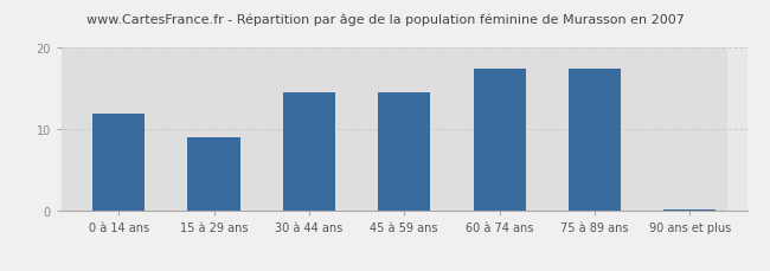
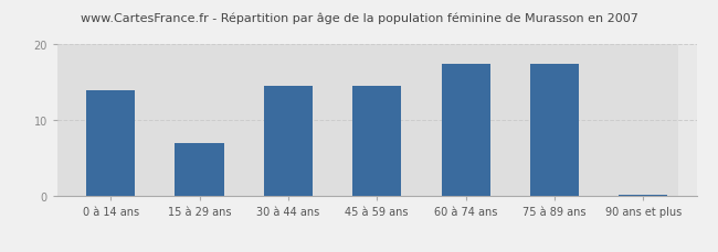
0 à 14 ans: 12.0 -> 14.0
15 à 29 ans: 9.0 -> 7.0
